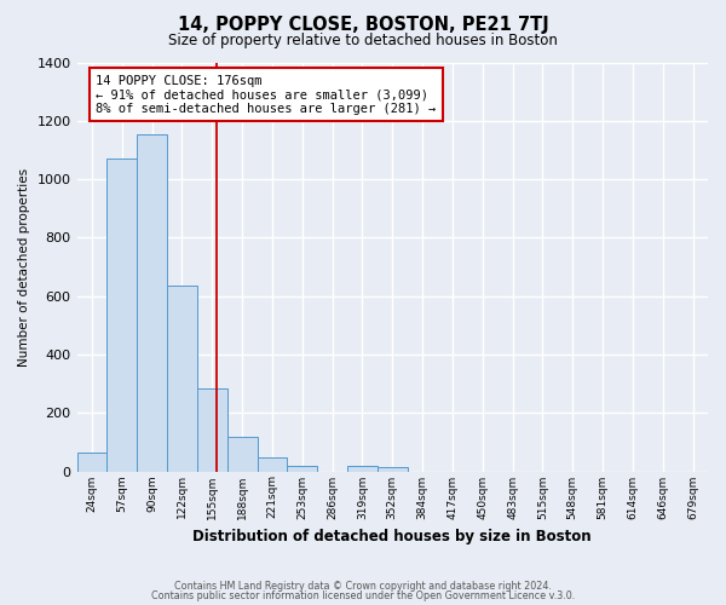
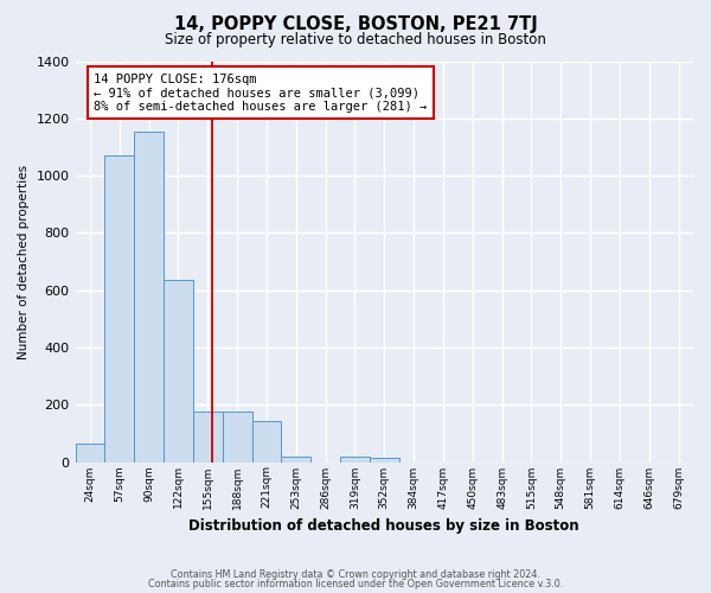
155sqm: 285 -> 175
188sqm: 120 -> 175
221sqm: 48 -> 145
